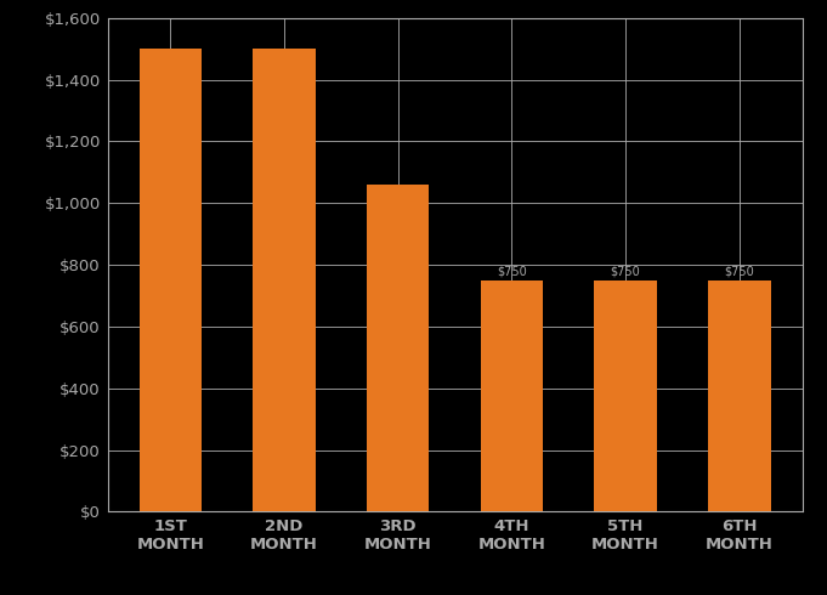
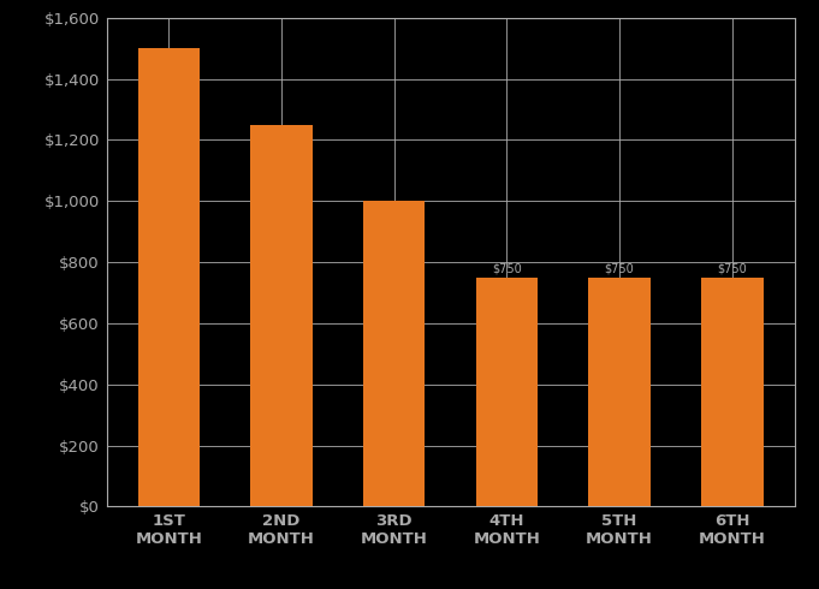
2ND MONTH: $1,500 -> $1,250
3RD MONTH: $1,060 -> $1,000
